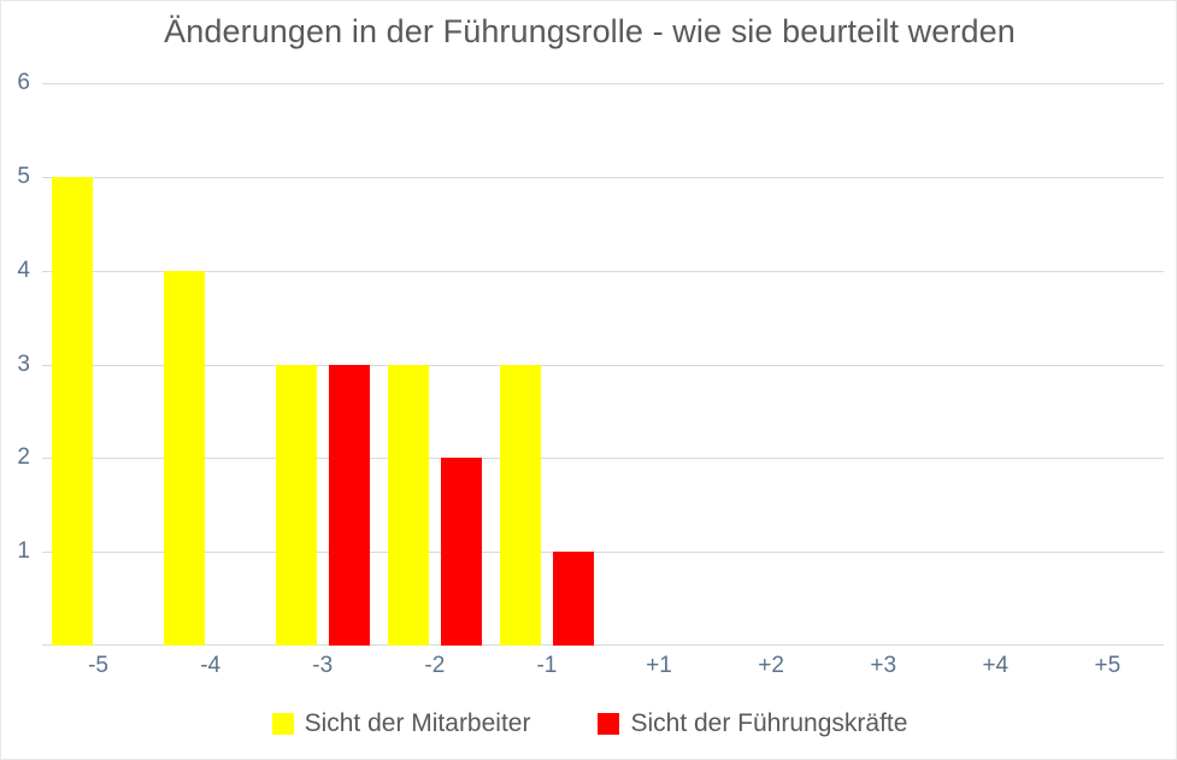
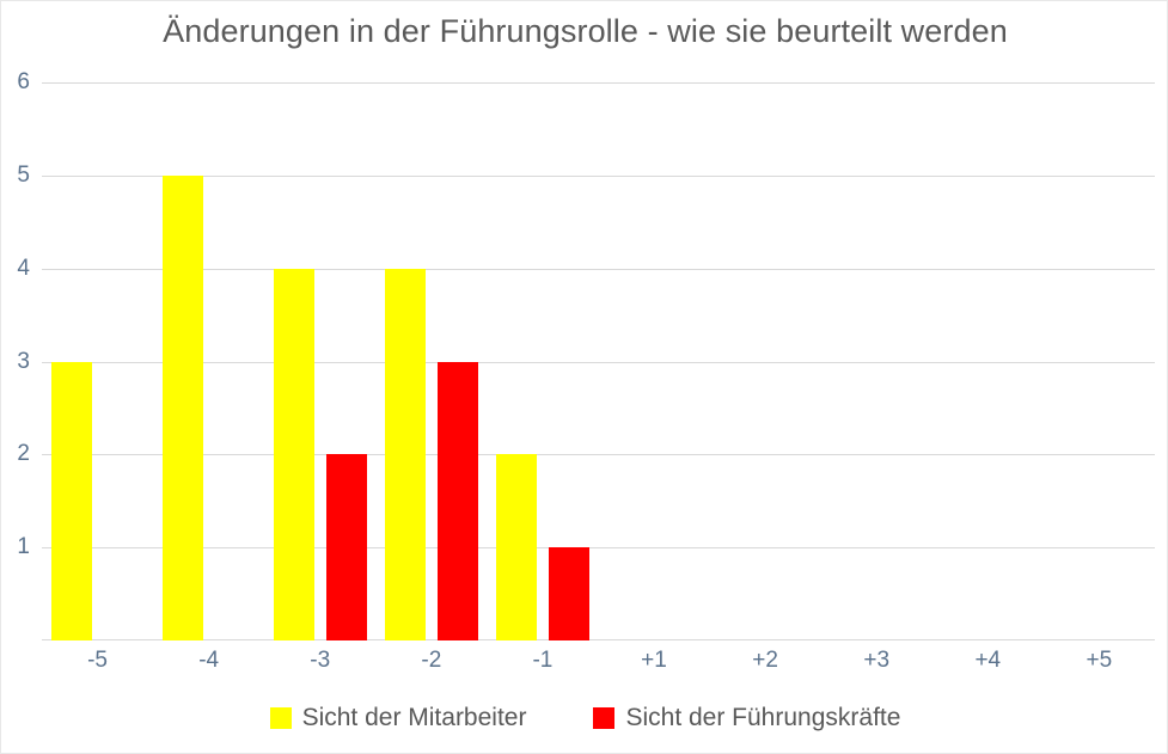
Sicht der Mitarbeiter/-5: 5 -> 3
Sicht der Mitarbeiter/-4: 4 -> 5
Sicht der Mitarbeiter/-3: 3 -> 4
Sicht der Führungskräfte/-3: 3 -> 2
Sicht der Mitarbeiter/-2: 3 -> 4
Sicht der Führungskräfte/-2: 2 -> 3
Sicht der Mitarbeiter/-1: 3 -> 2
